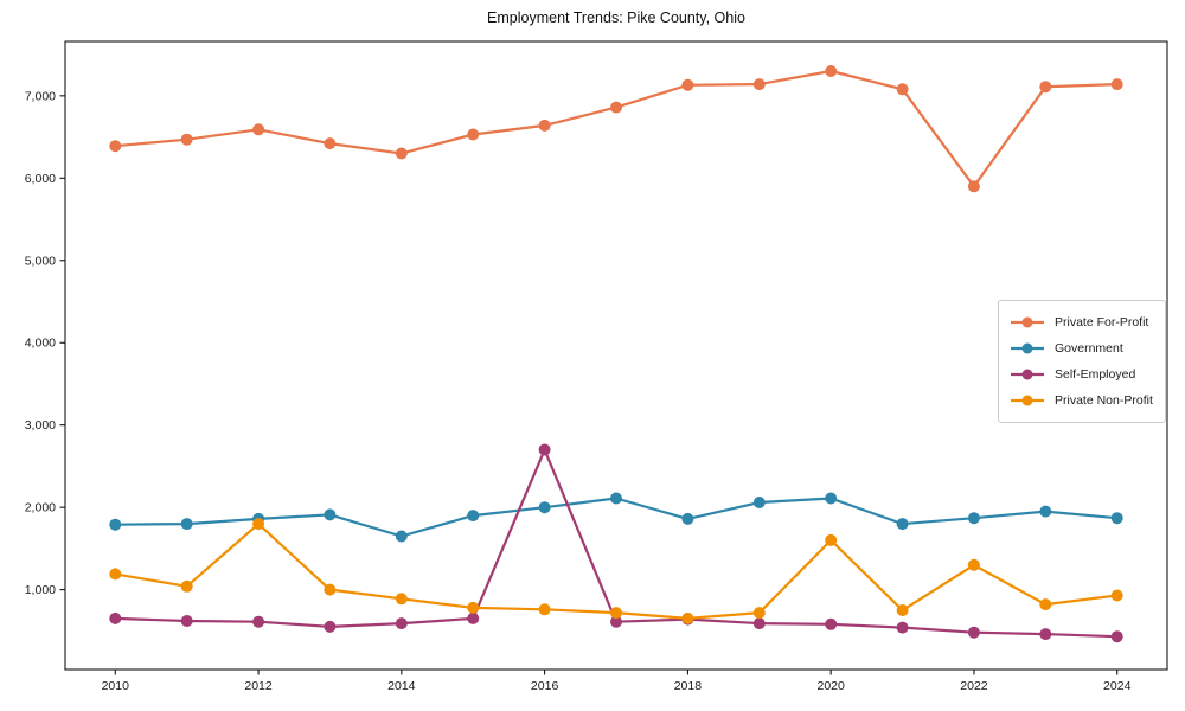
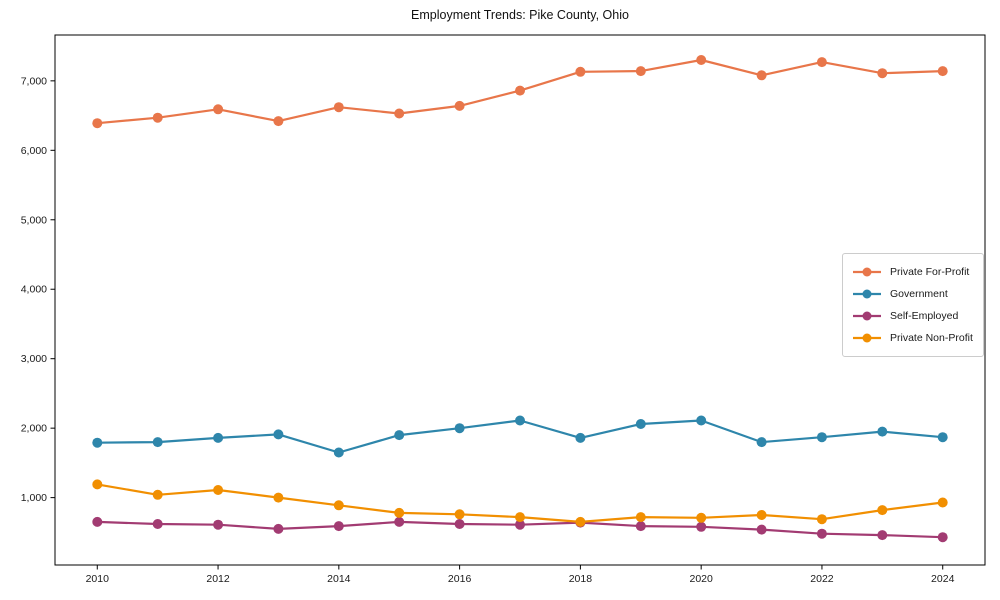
Private Non-Profit/2012: 1800 -> 1100
Private For-Profit/2014: 6300 -> 6600
Self-Employed/2016: 2700 -> 600
Private Non-Profit/2020: 1600 -> 700
Private For-Profit/2022: 5900 -> 7300
Private Non-Profit/2022: 1300 -> 700
